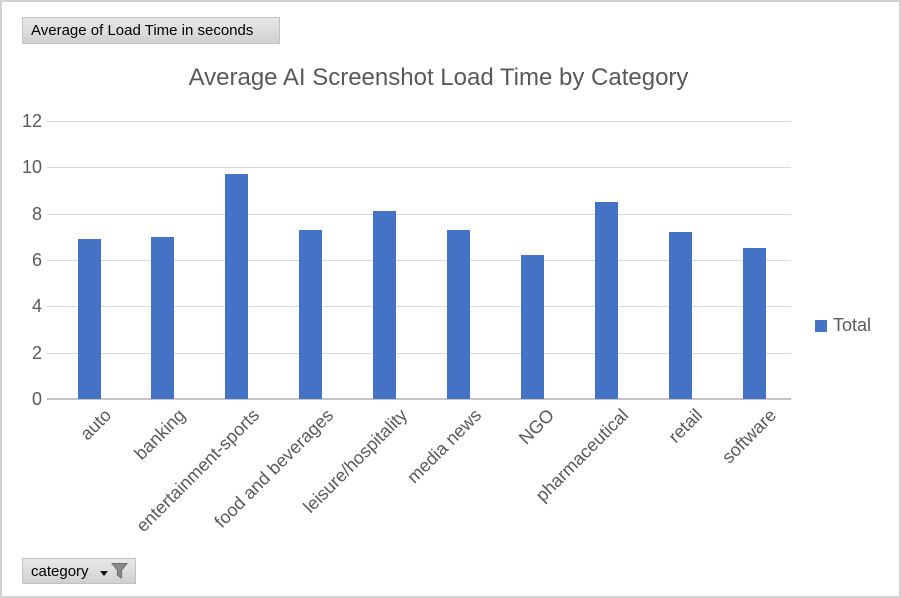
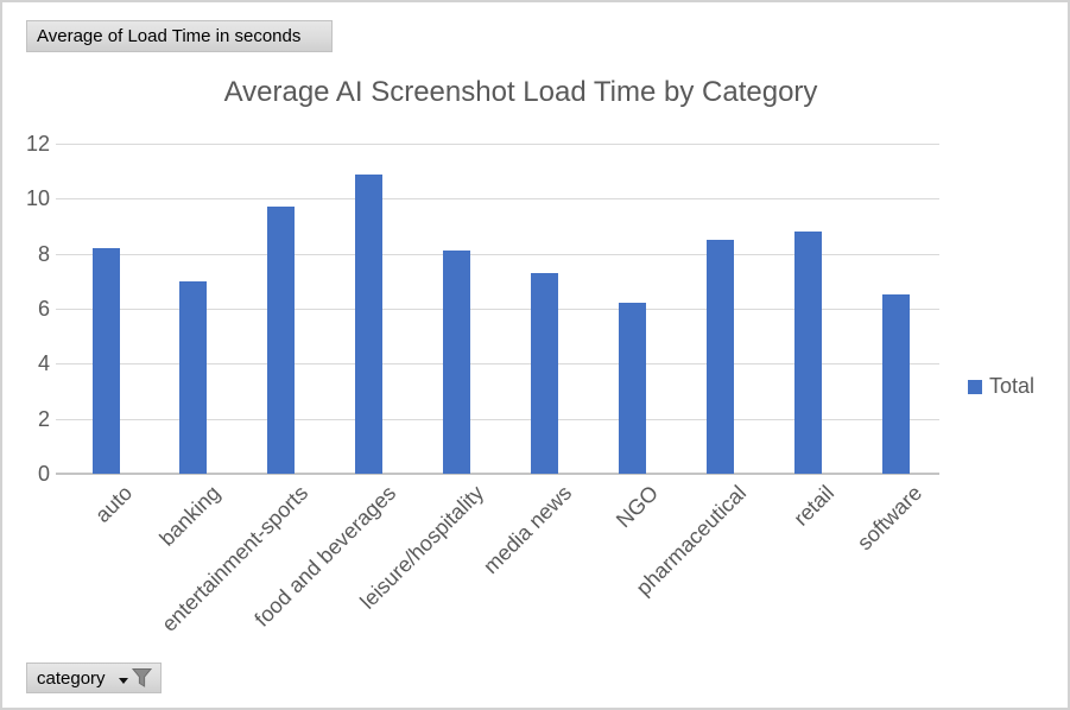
auto: 6.9 -> 8.2
food and beverages: 7.3 -> 10.9
retail: 7.2 -> 8.8
